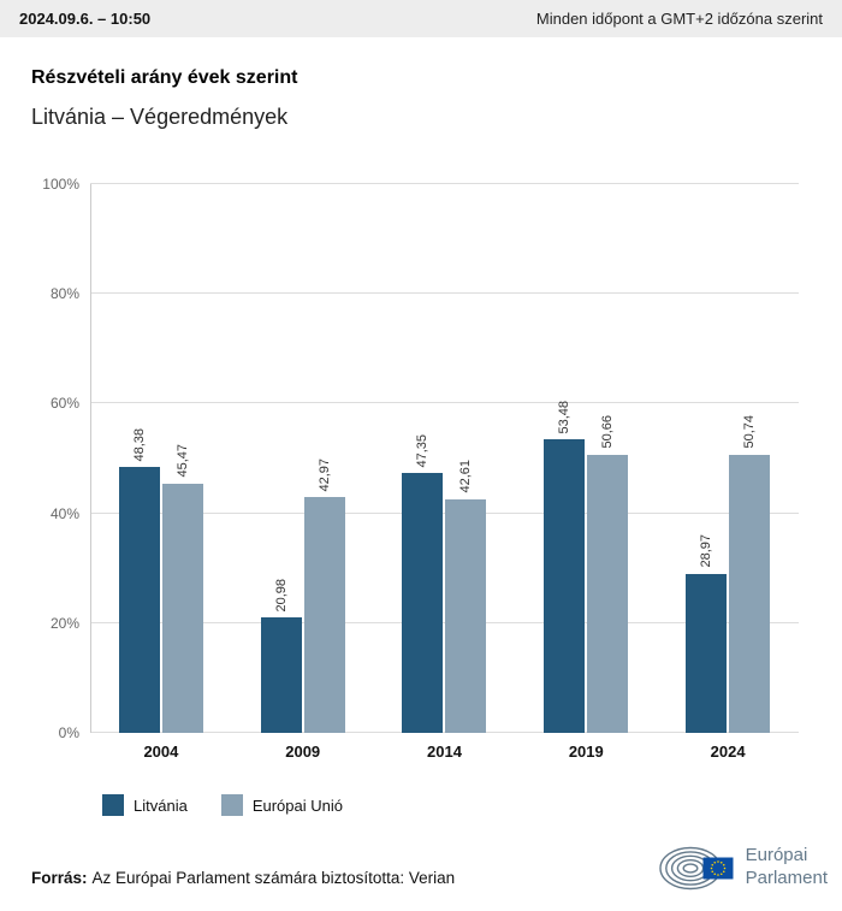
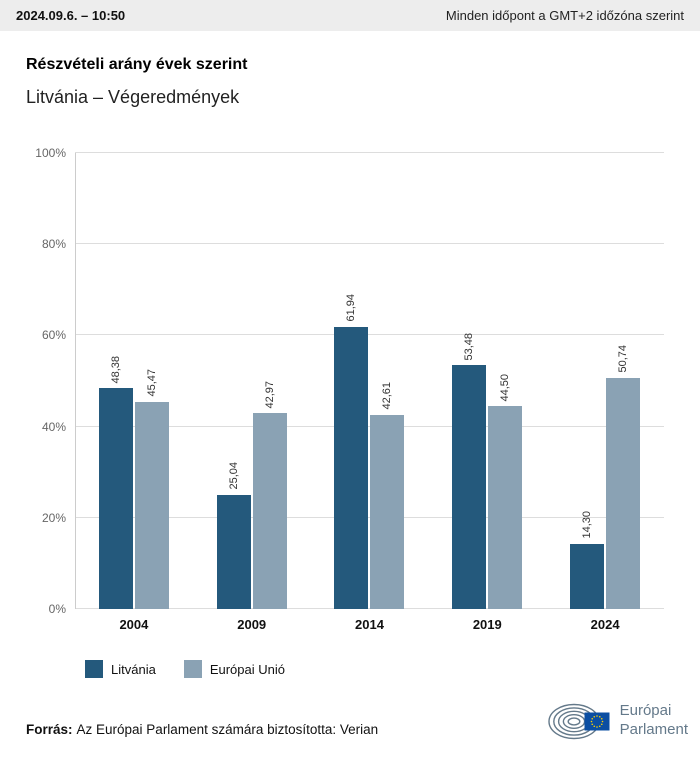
Litvánia/2009: 20,98 -> 25,04
Litvánia/2014: 47,35 -> 61,94
Európai Unió/2019: 50,66 -> 44,50
Litvánia/2024: 28,97 -> 14,30
